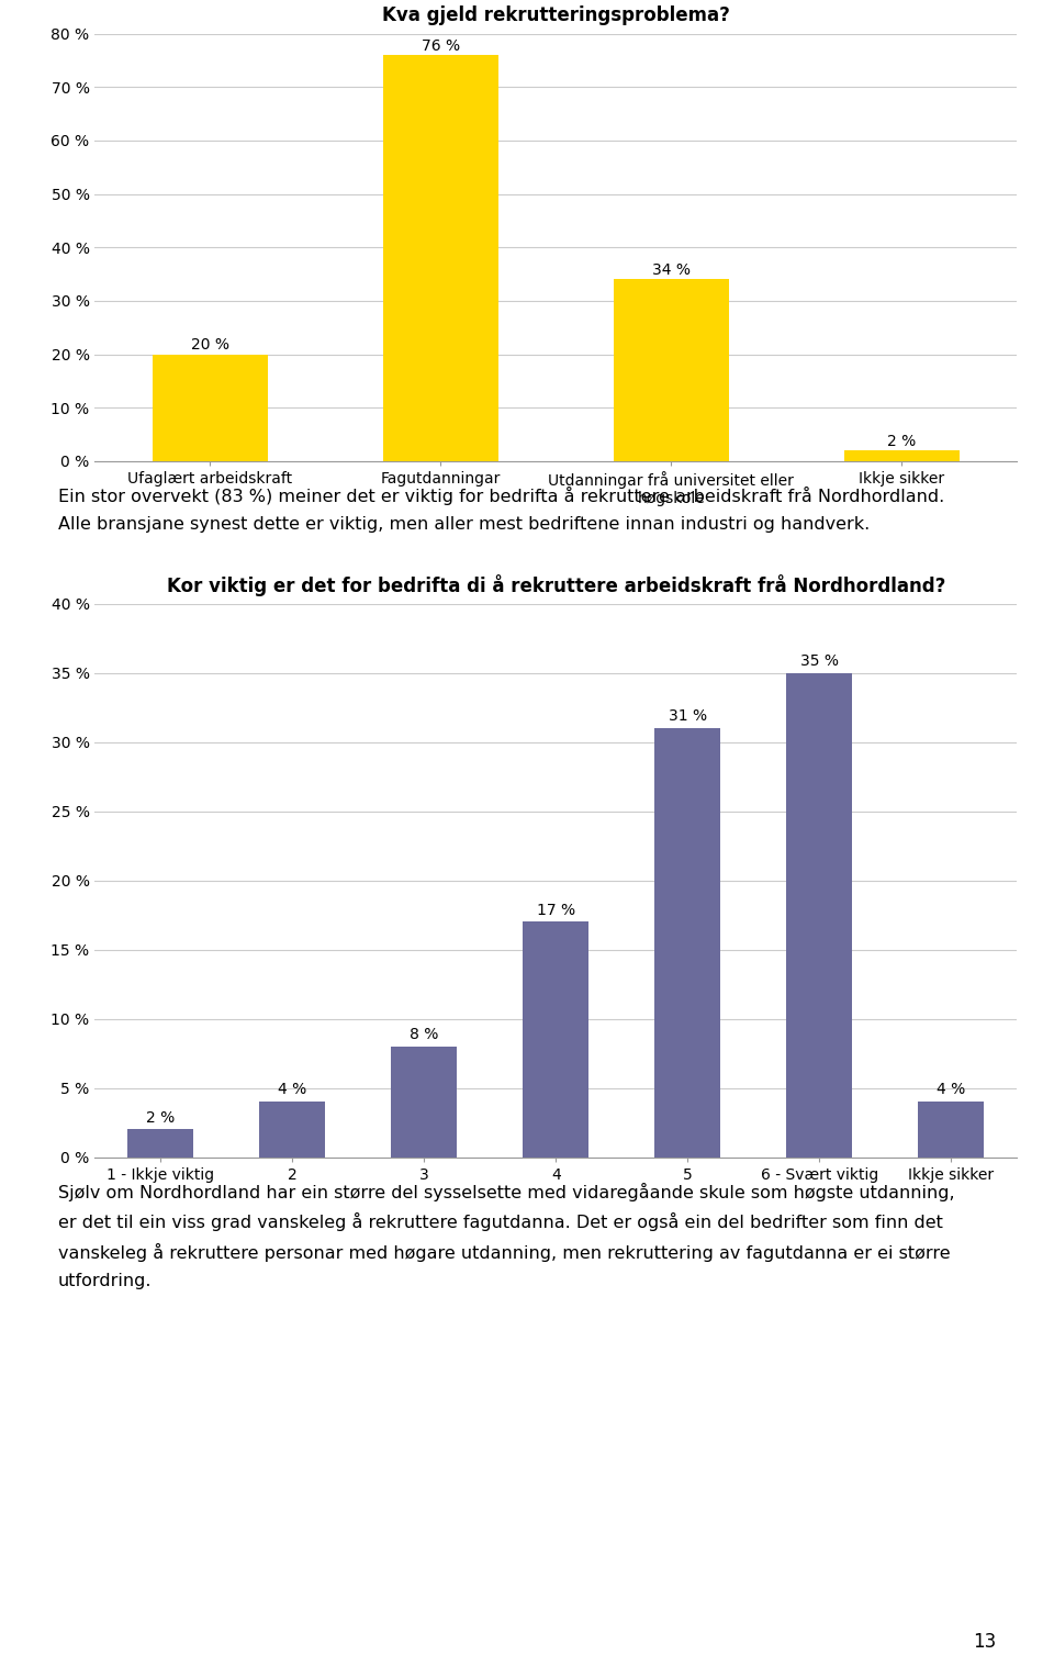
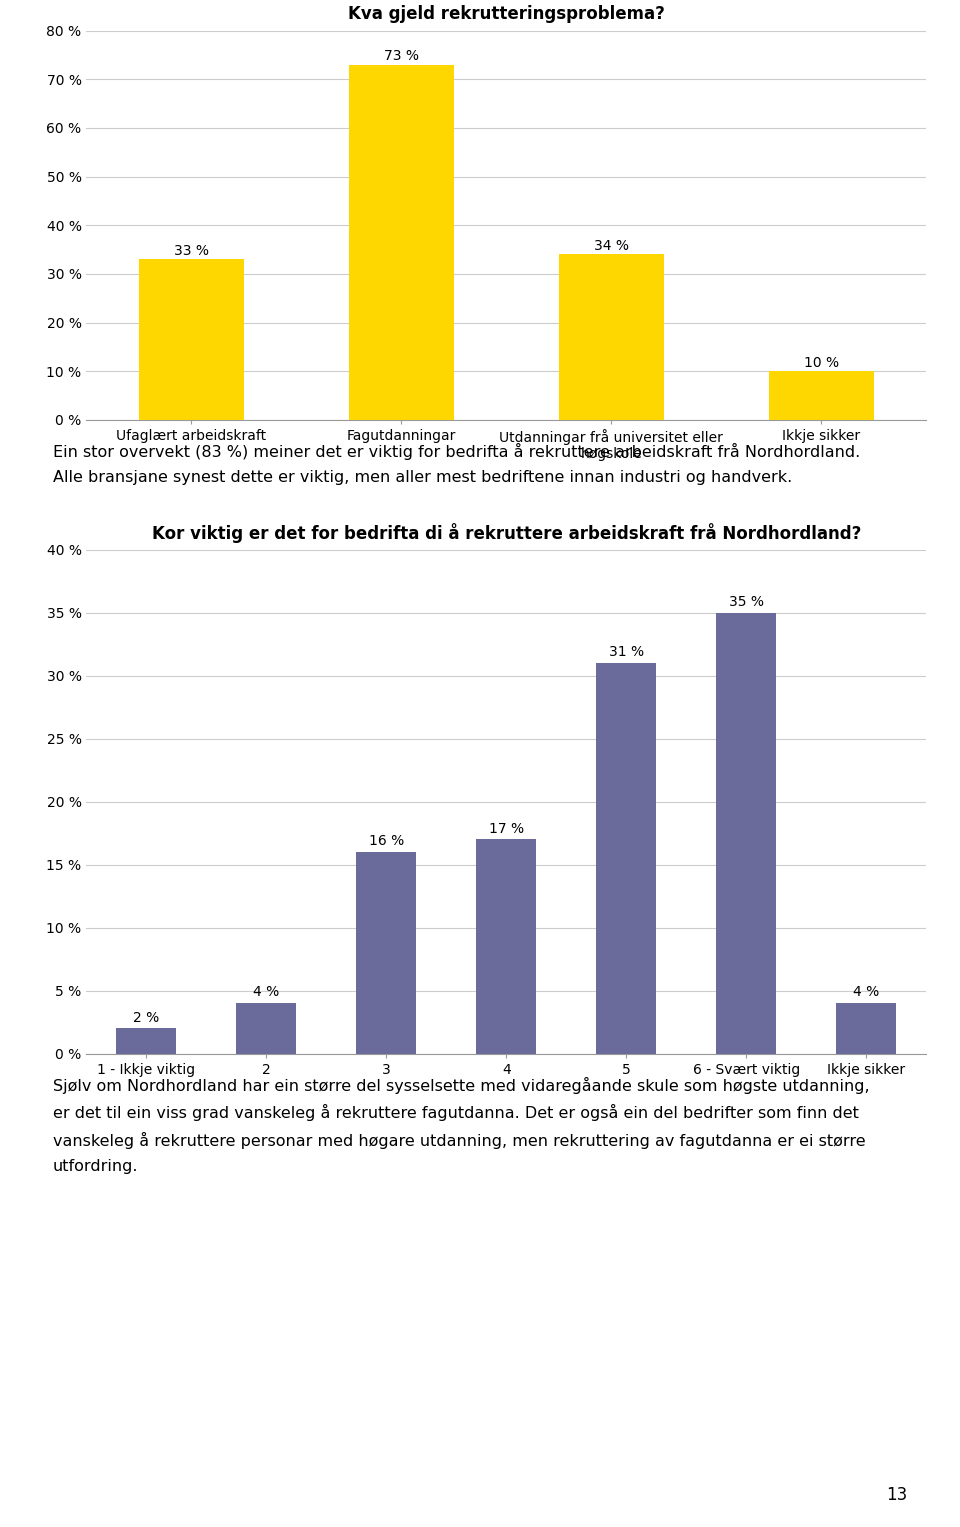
Kva gjeld rekrutteringsproblema?/Ufaglært arbeidskraft: 20 -> 33
Kva gjeld rekrutteringsproblema?/Fagutdanningar: 76 -> 73
Kva gjeld rekrutteringsproblema?/Ikkje sikker: 2 -> 10
3: 8 -> 16
